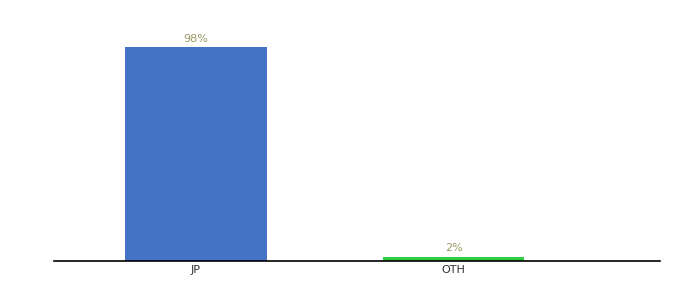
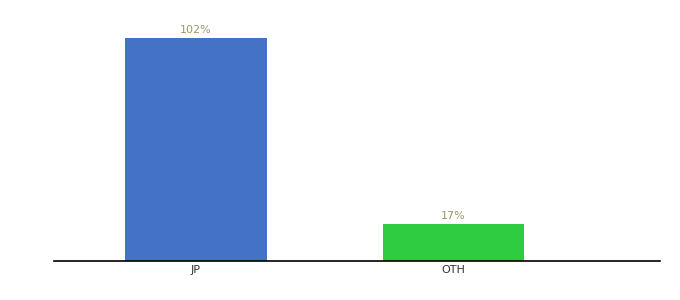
JP: 98% -> 102%
OTH: 2% -> 17%
